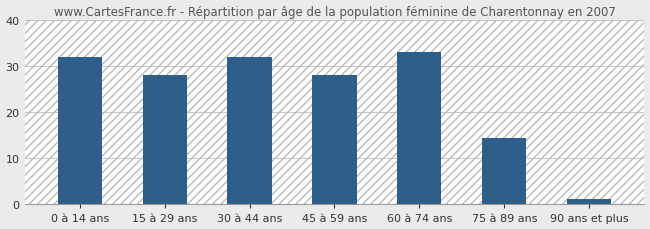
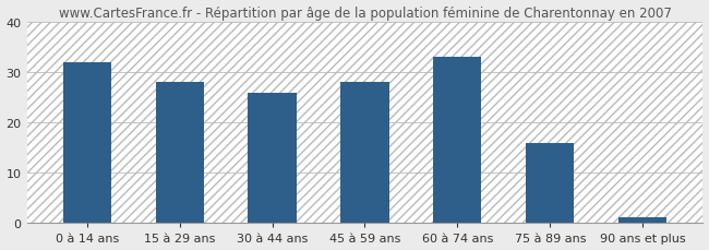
30 à 44 ans: 32.0 -> 26.0
75 à 89 ans: 14.5 -> 16.0
